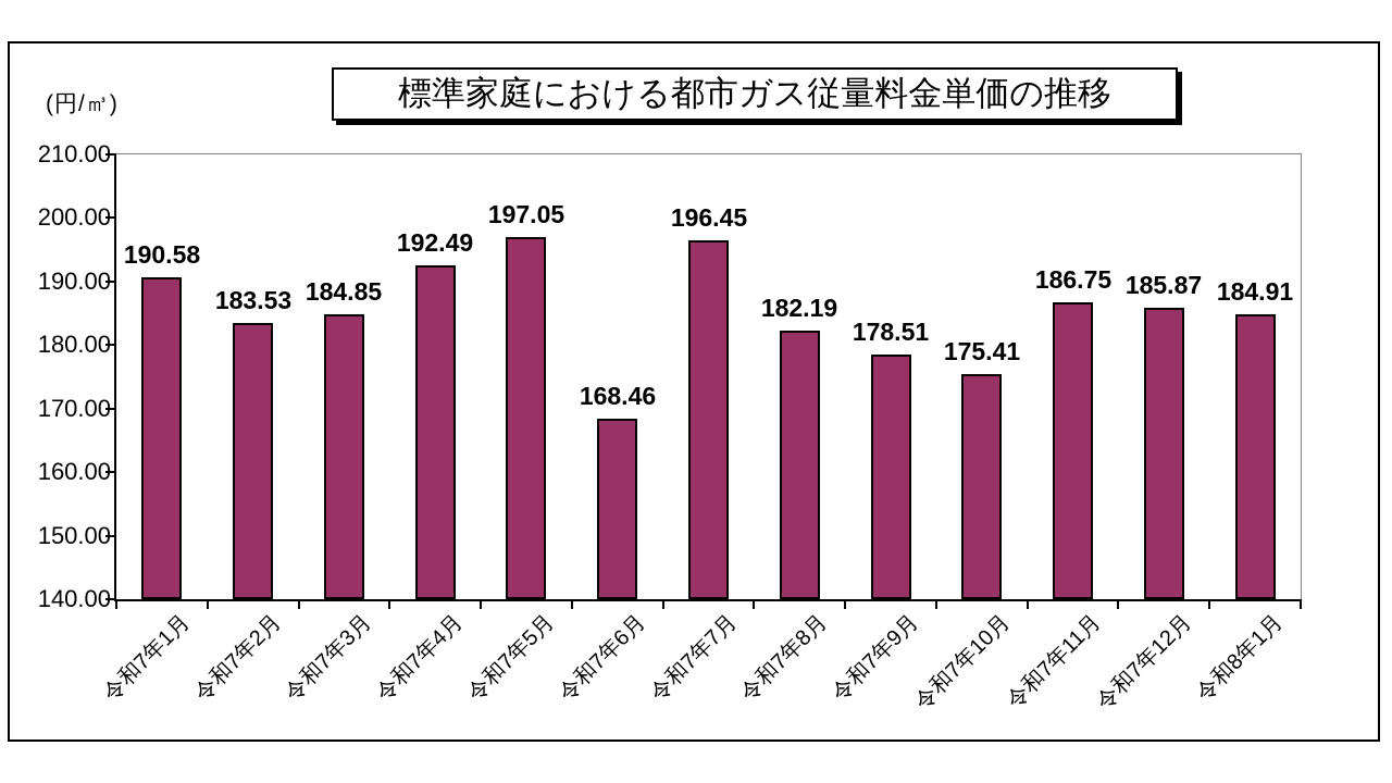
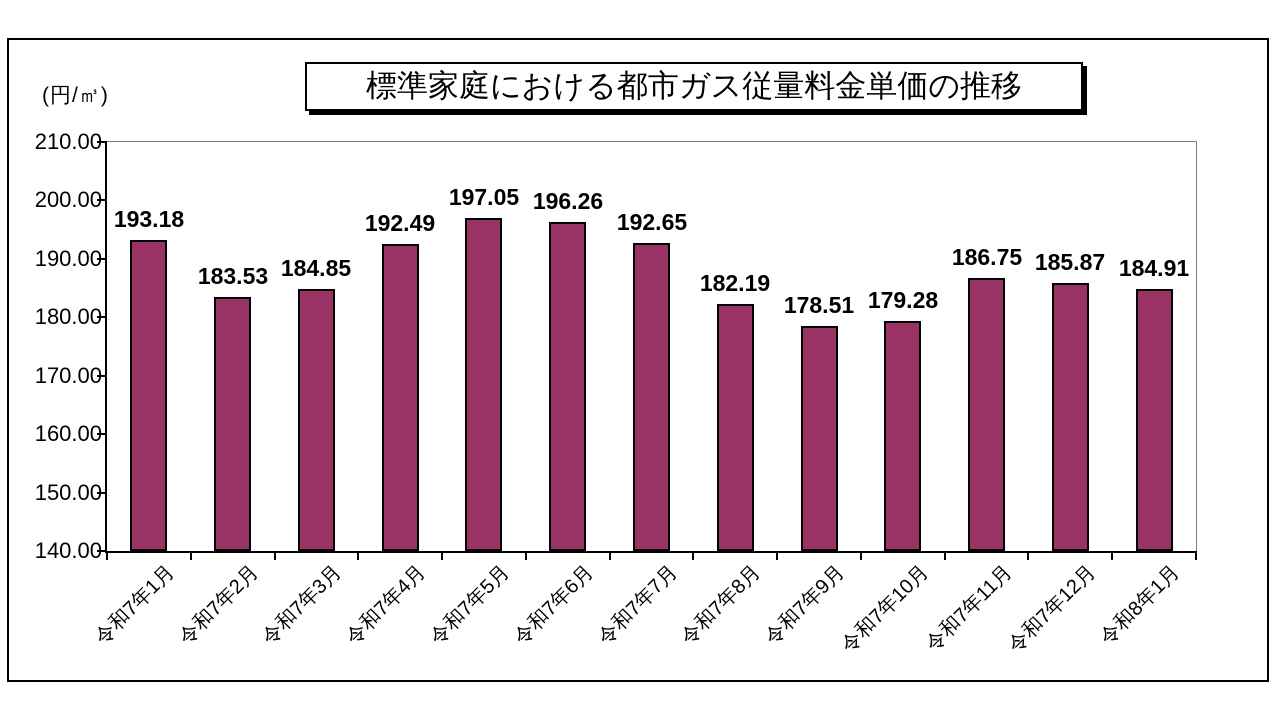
令和7年1月: 190.58 -> 193.18
令和7年6月: 168.46 -> 196.26
令和7年7月: 196.45 -> 192.65
令和7年10月: 175.41 -> 179.28
